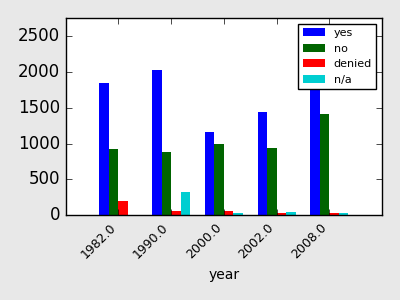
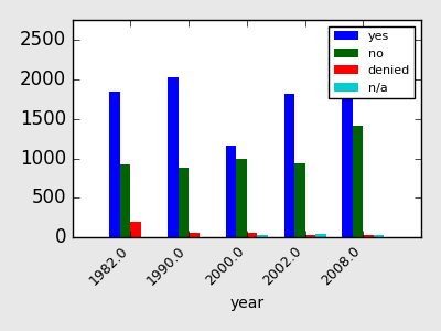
n/a/1990.0: 320 -> 10
yes/2002.0: 1440 -> 1820
